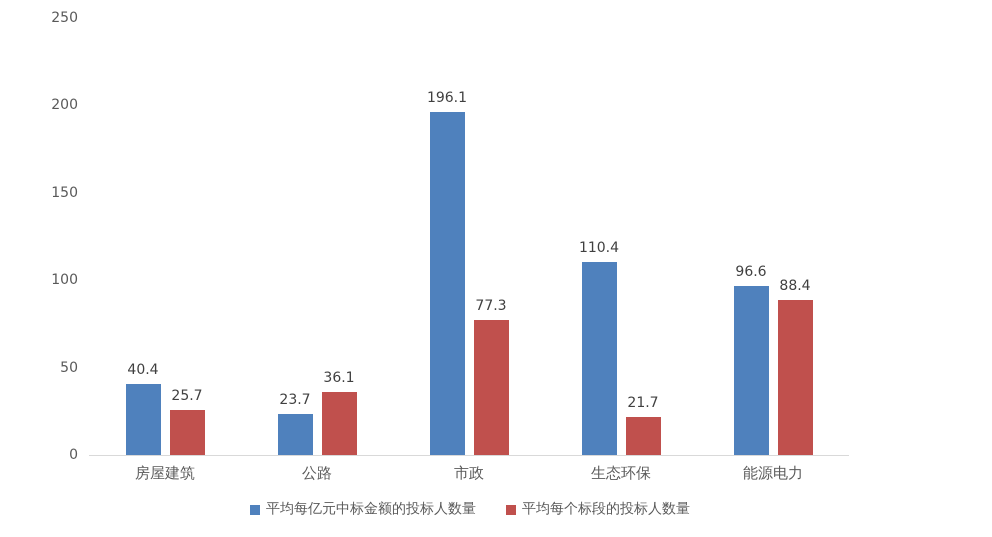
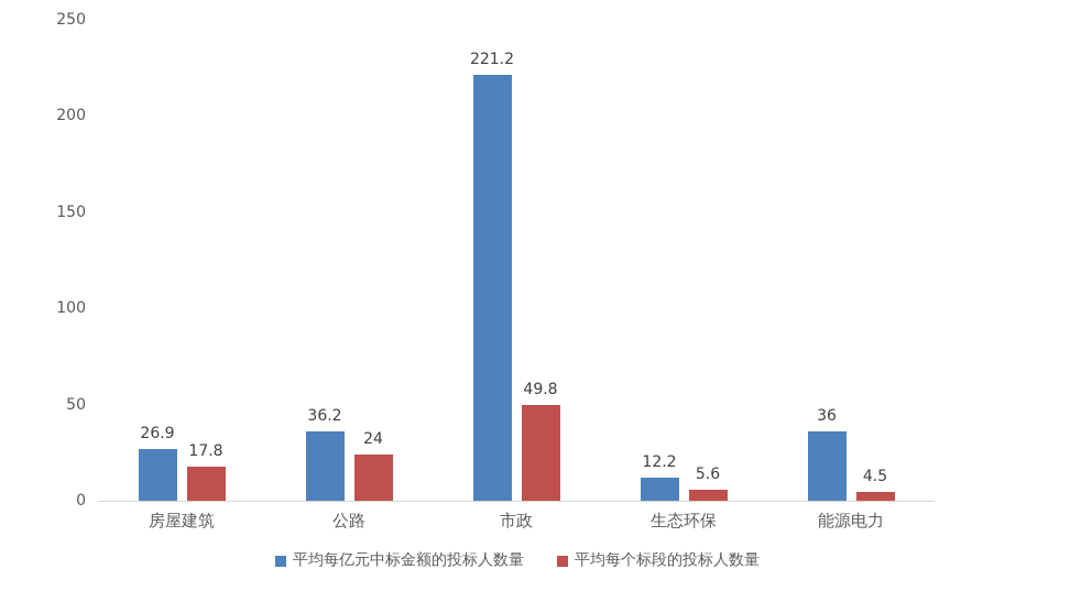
平均每亿元中标金额的投标人数量/房屋建筑: 40.4 -> 26.9
平均每个标段的投标人数量/房屋建筑: 25.7 -> 17.8
平均每亿元中标金额的投标人数量/公路: 23.7 -> 36.2
平均每个标段的投标人数量/公路: 36.1 -> 24
平均每亿元中标金额的投标人数量/市政: 196.1 -> 221.2
平均每个标段的投标人数量/市政: 77.3 -> 49.8
平均每亿元中标金额的投标人数量/生态环保: 110.4 -> 12.2
平均每个标段的投标人数量/生态环保: 21.7 -> 5.6
平均每亿元中标金额的投标人数量/能源电力: 96.6 -> 36
平均每个标段的投标人数量/能源电力: 88.4 -> 4.5
